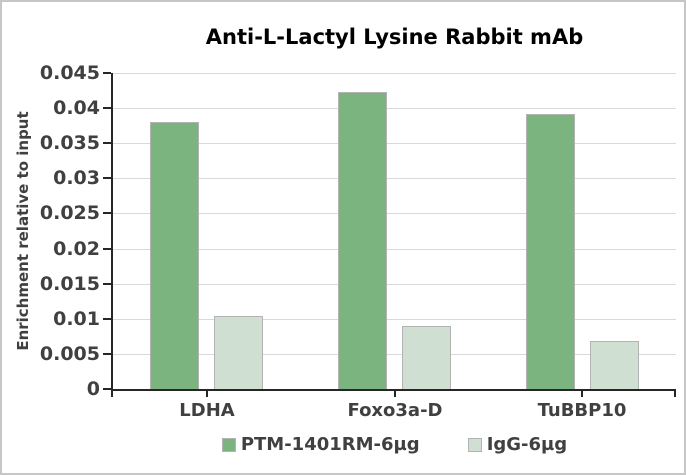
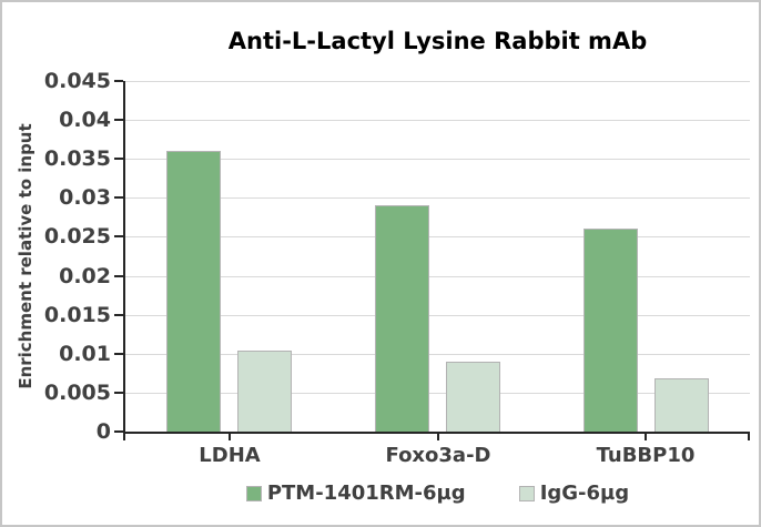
PTM-1401RM-6µg/LDHA: 0.038 -> 0.036
PTM-1401RM-6µg/Foxo3a-D: 0.042 -> 0.029
PTM-1401RM-6µg/TuBBP10: 0.039 -> 0.026
